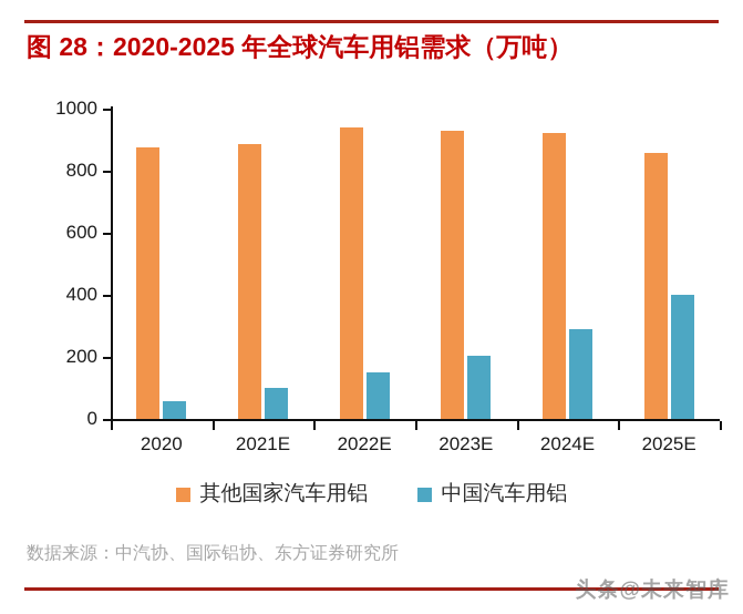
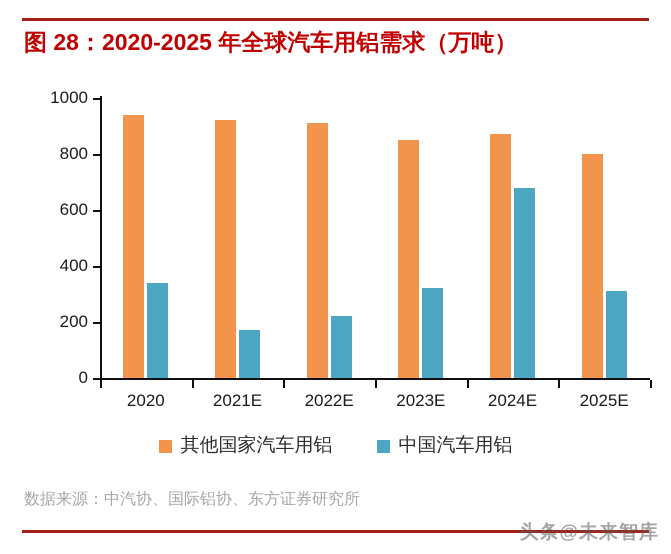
其他国家汽车用铝/2020: 880 -> 940
中国汽车用铝/2020: 60 -> 340
其他国家汽车用铝/2021E: 890 -> 920
中国汽车用铝/2021E: 100 -> 170
其他国家汽车用铝/2022E: 940 -> 910
中国汽车用铝/2022E: 150 -> 220
其他国家汽车用铝/2023E: 930 -> 850
中国汽车用铝/2023E: 200 -> 320
其他国家汽车用铝/2024E: 920 -> 870
中国汽车用铝/2024E: 290 -> 680
其他国家汽车用铝/2025E: 860 -> 800
中国汽车用铝/2025E: 400 -> 310
